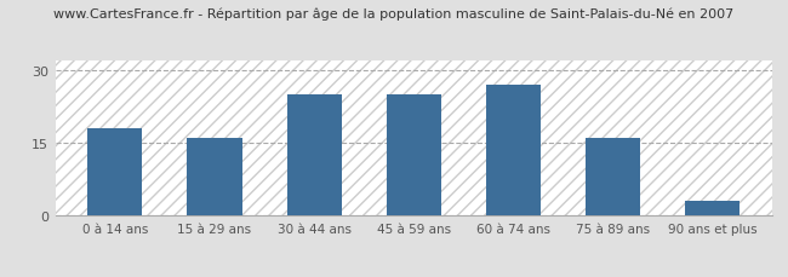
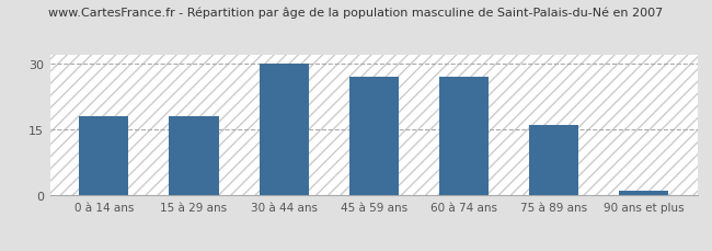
15 à 29 ans: 16 -> 18
30 à 44 ans: 25 -> 30
45 à 59 ans: 25 -> 27
90 ans et plus: 3 -> 1
